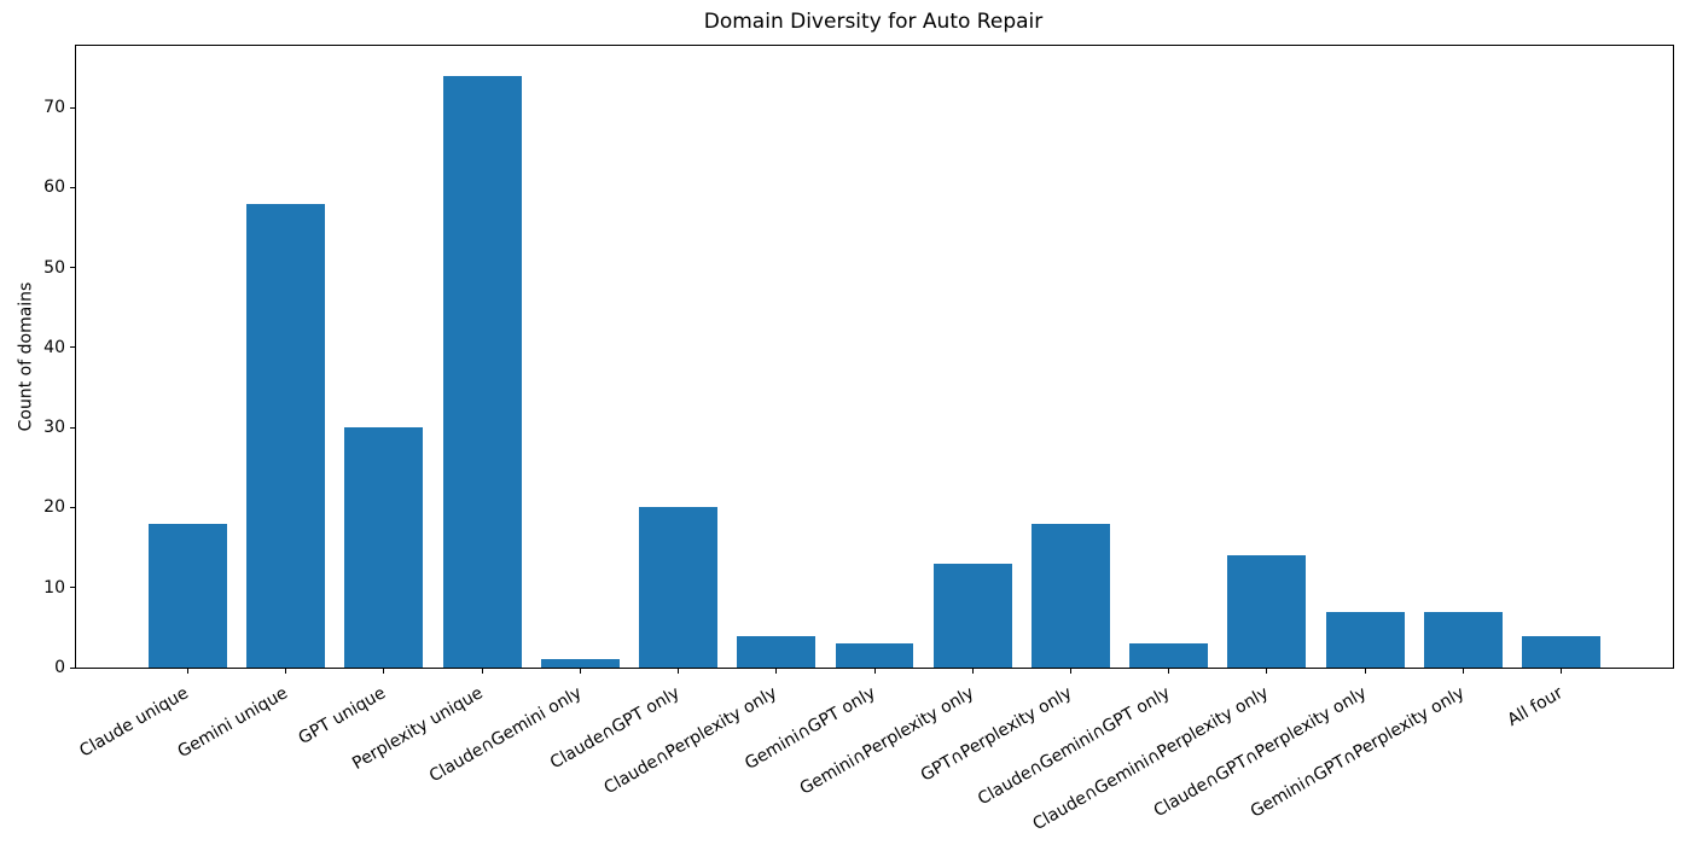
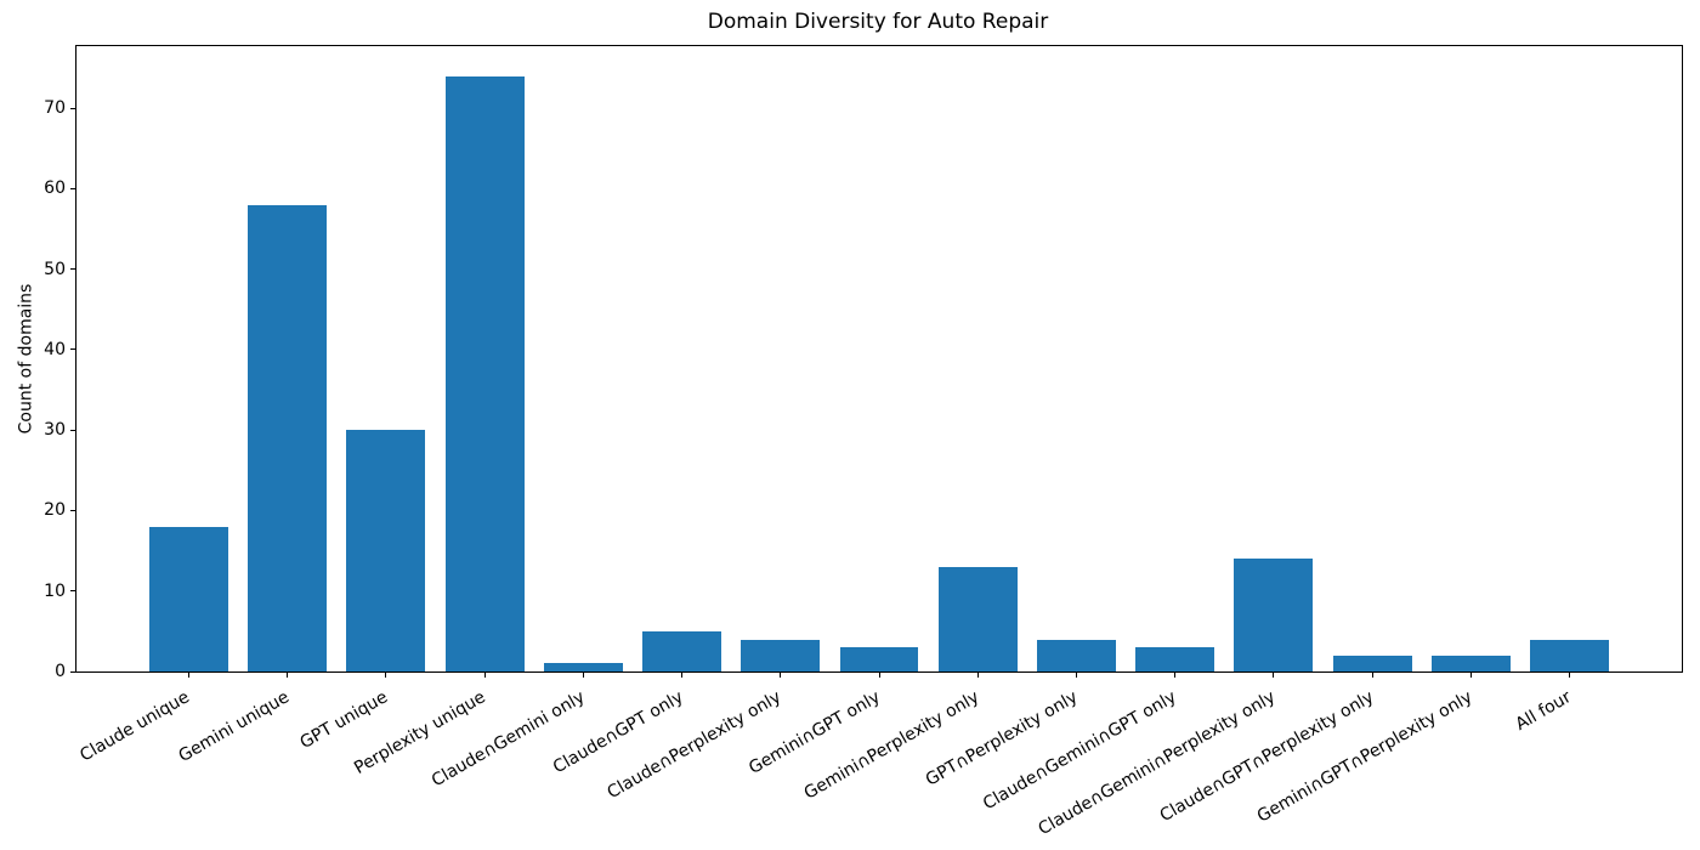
Claude∩GPT only: 20 -> 5
GPT∩Perplexity only: 18 -> 4
Claude∩GPT∩Perplexity only: 7 -> 2
Gemini∩GPT∩Perplexity only: 7 -> 2
